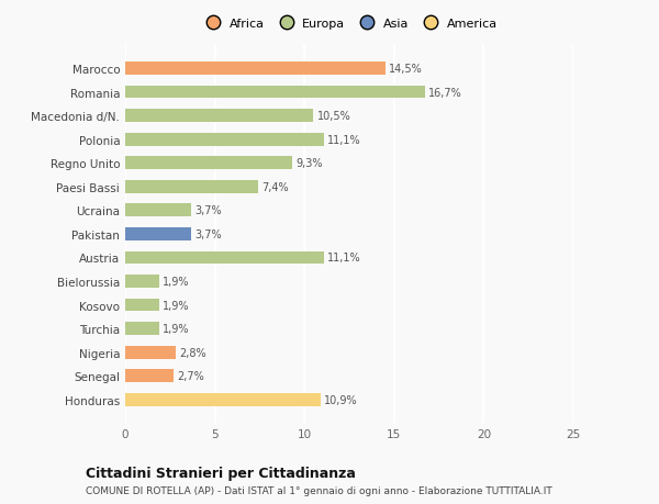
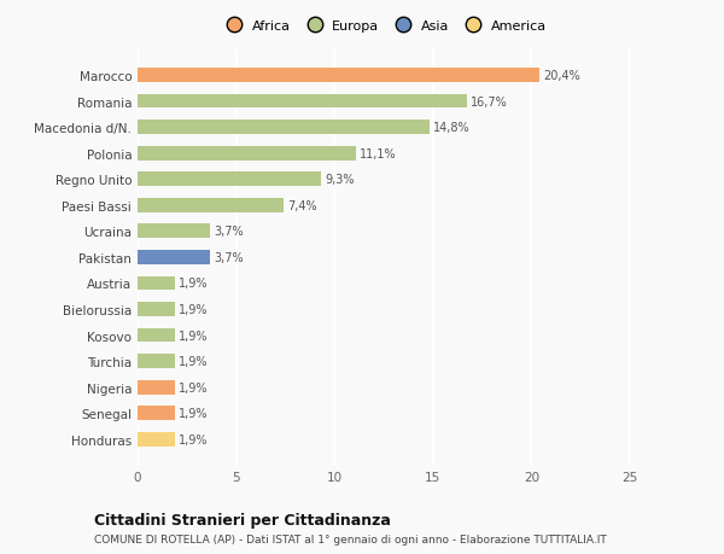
Marocco: 14,5% -> 20,4%
Macedonia d/N.: 10,5% -> 14,8%
Austria: 11,1% -> 1,9%
Nigeria: 2,8% -> 1,9%
Senegal: 2,7% -> 1,9%
Honduras: 10,9% -> 1,9%
